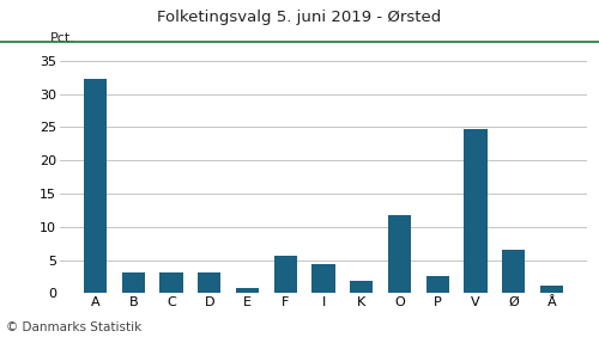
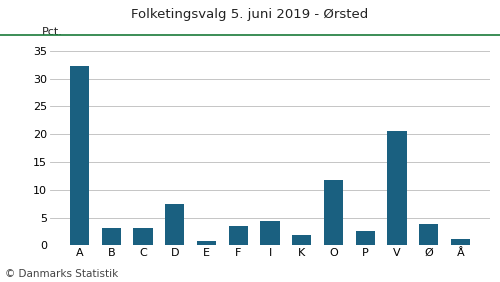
D: 3.1 -> 7.4
F: 5.6 -> 3.4
V: 24.7 -> 20.6
Ø: 6.5 -> 3.8
